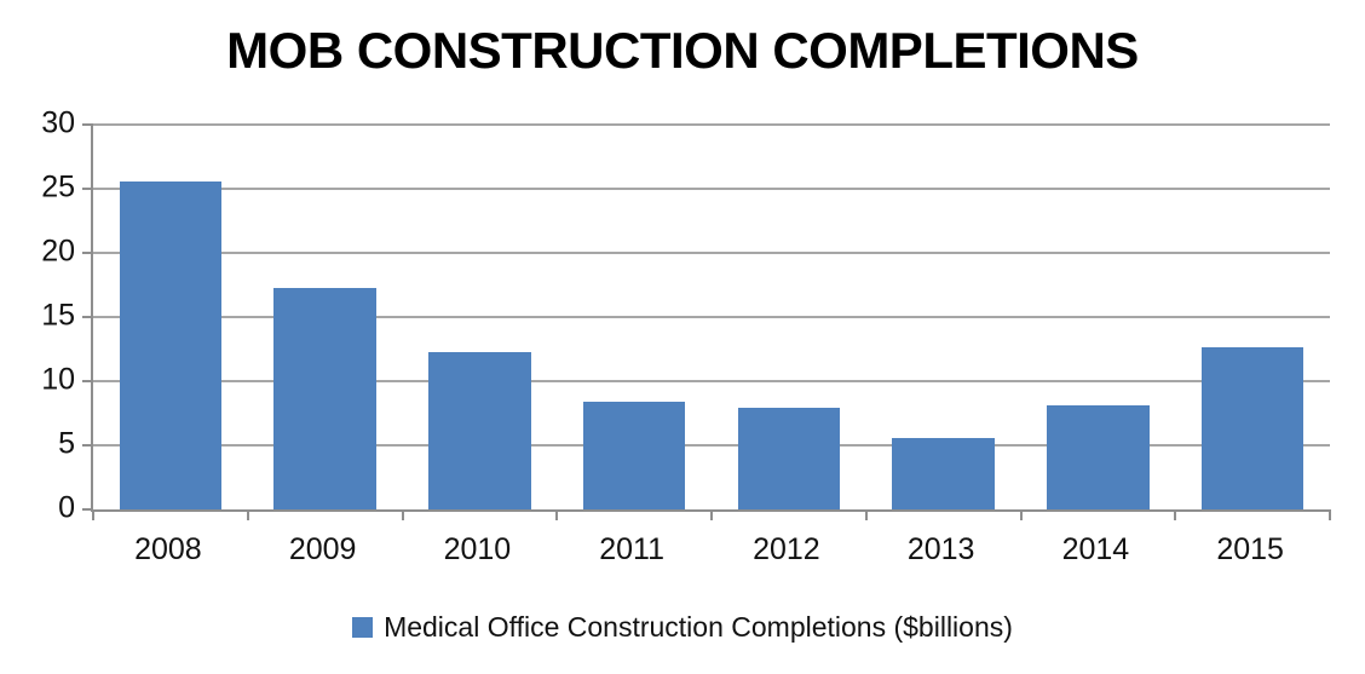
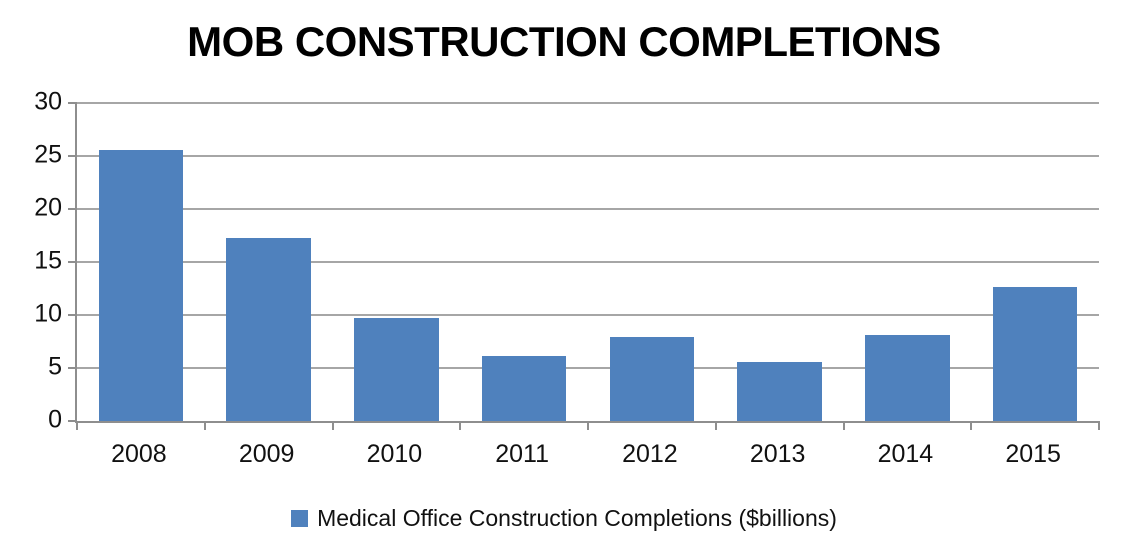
2010: 12.3 -> 9.7
2011: 8.4 -> 6.1
